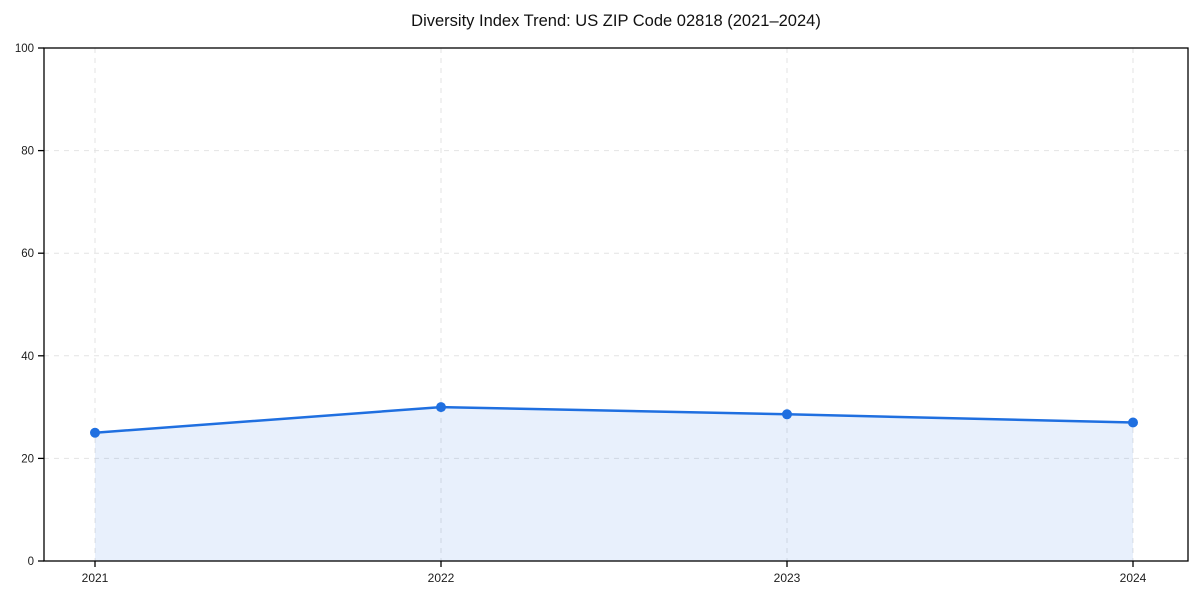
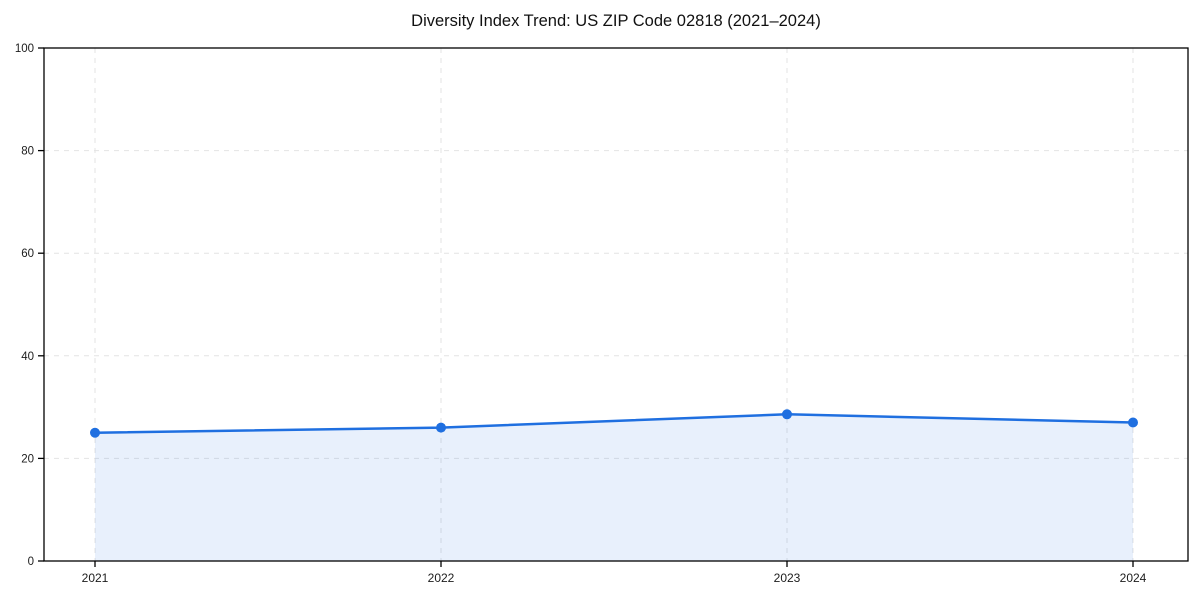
2022: 30 -> 26
